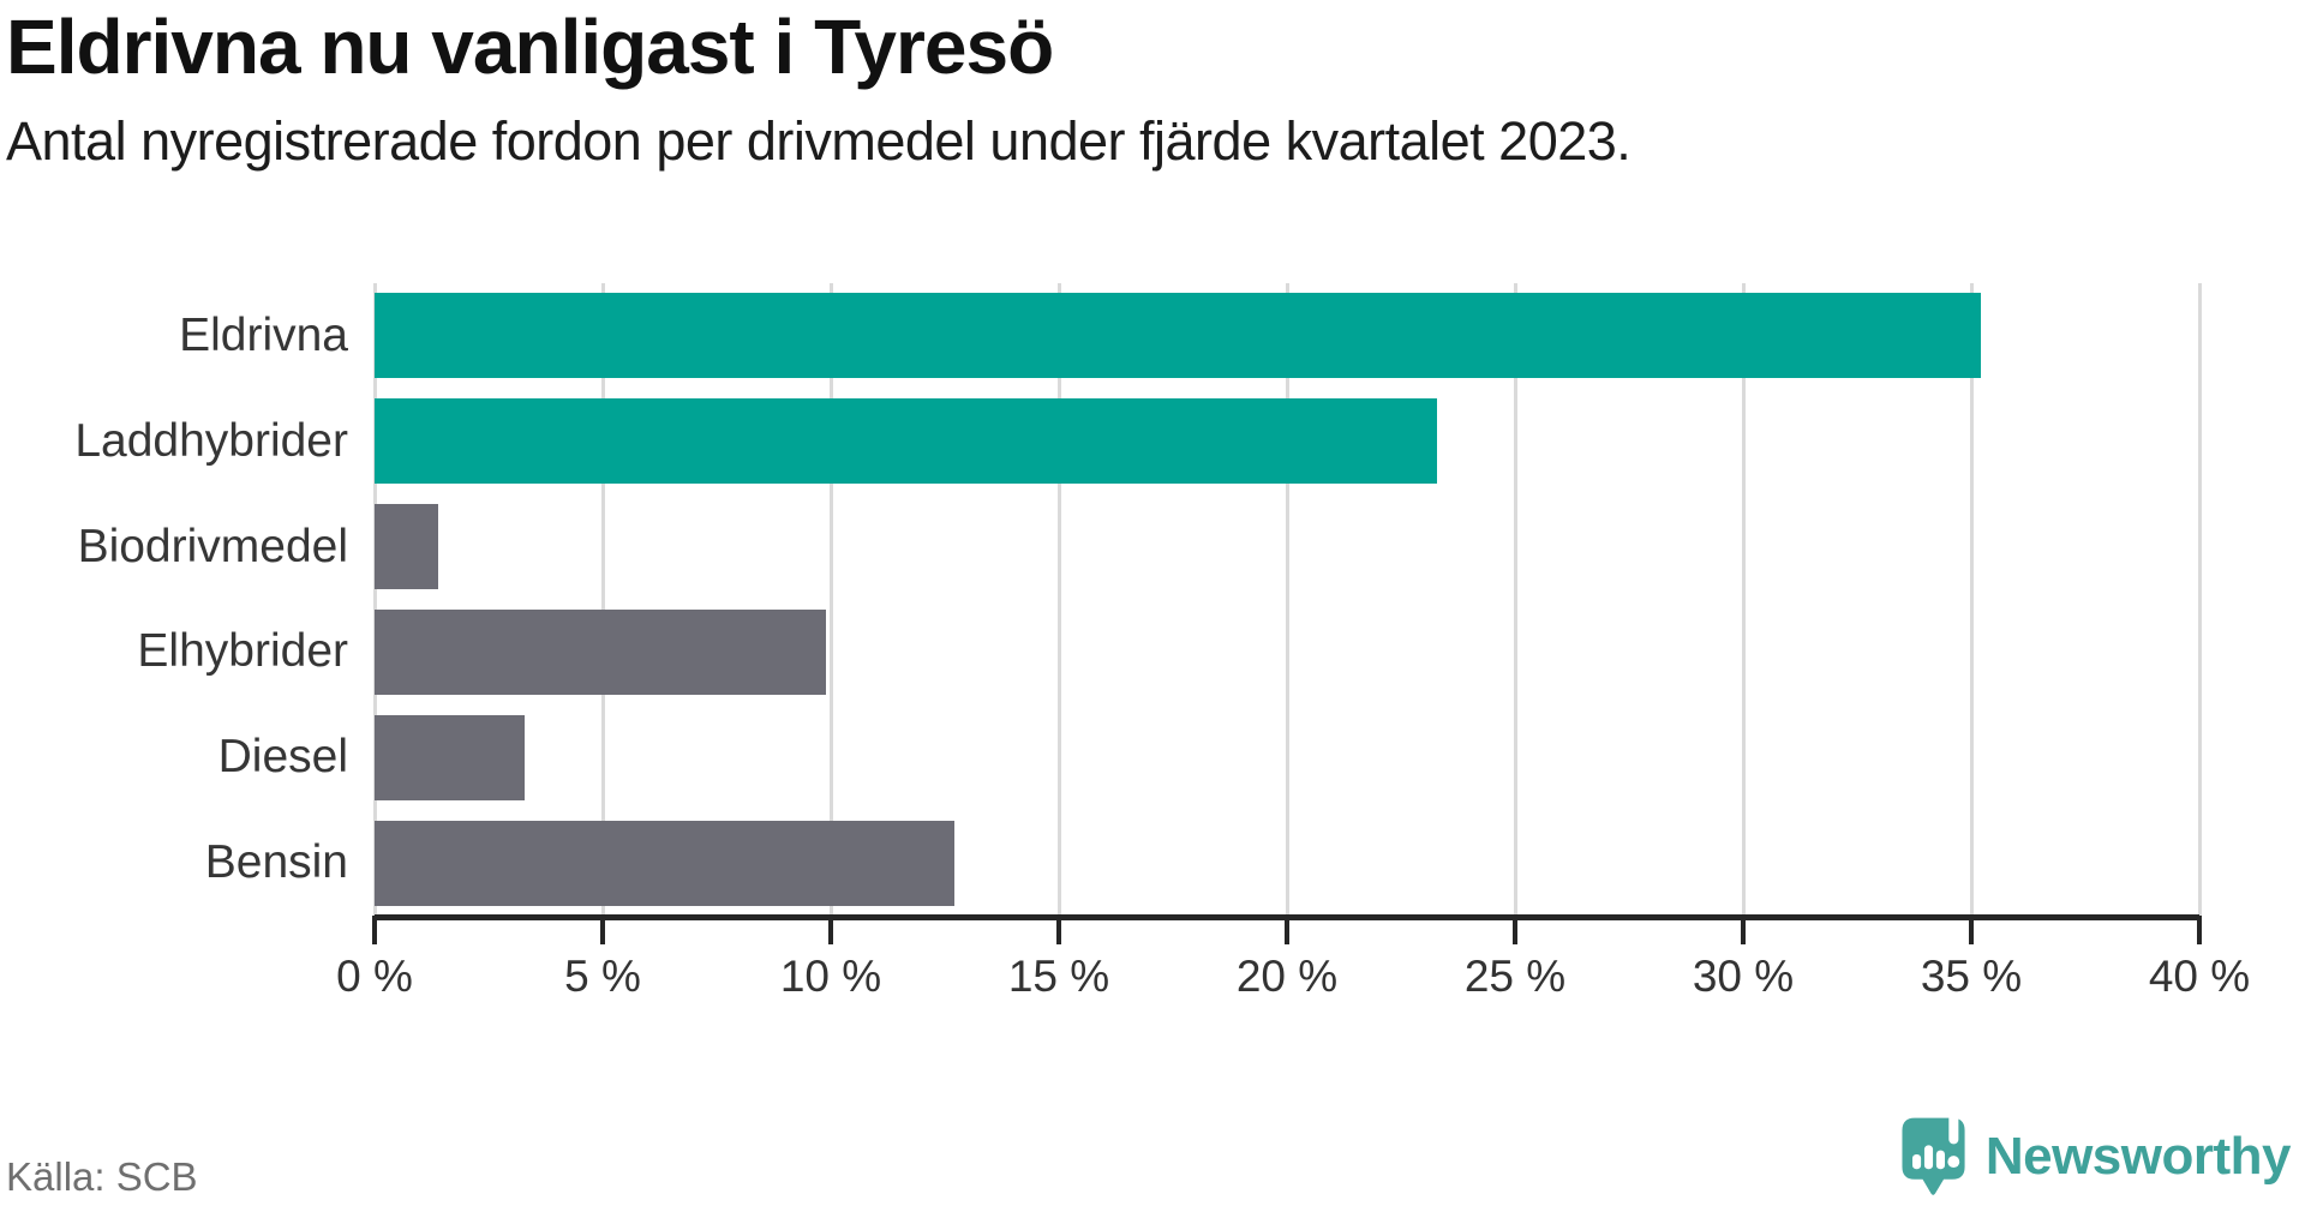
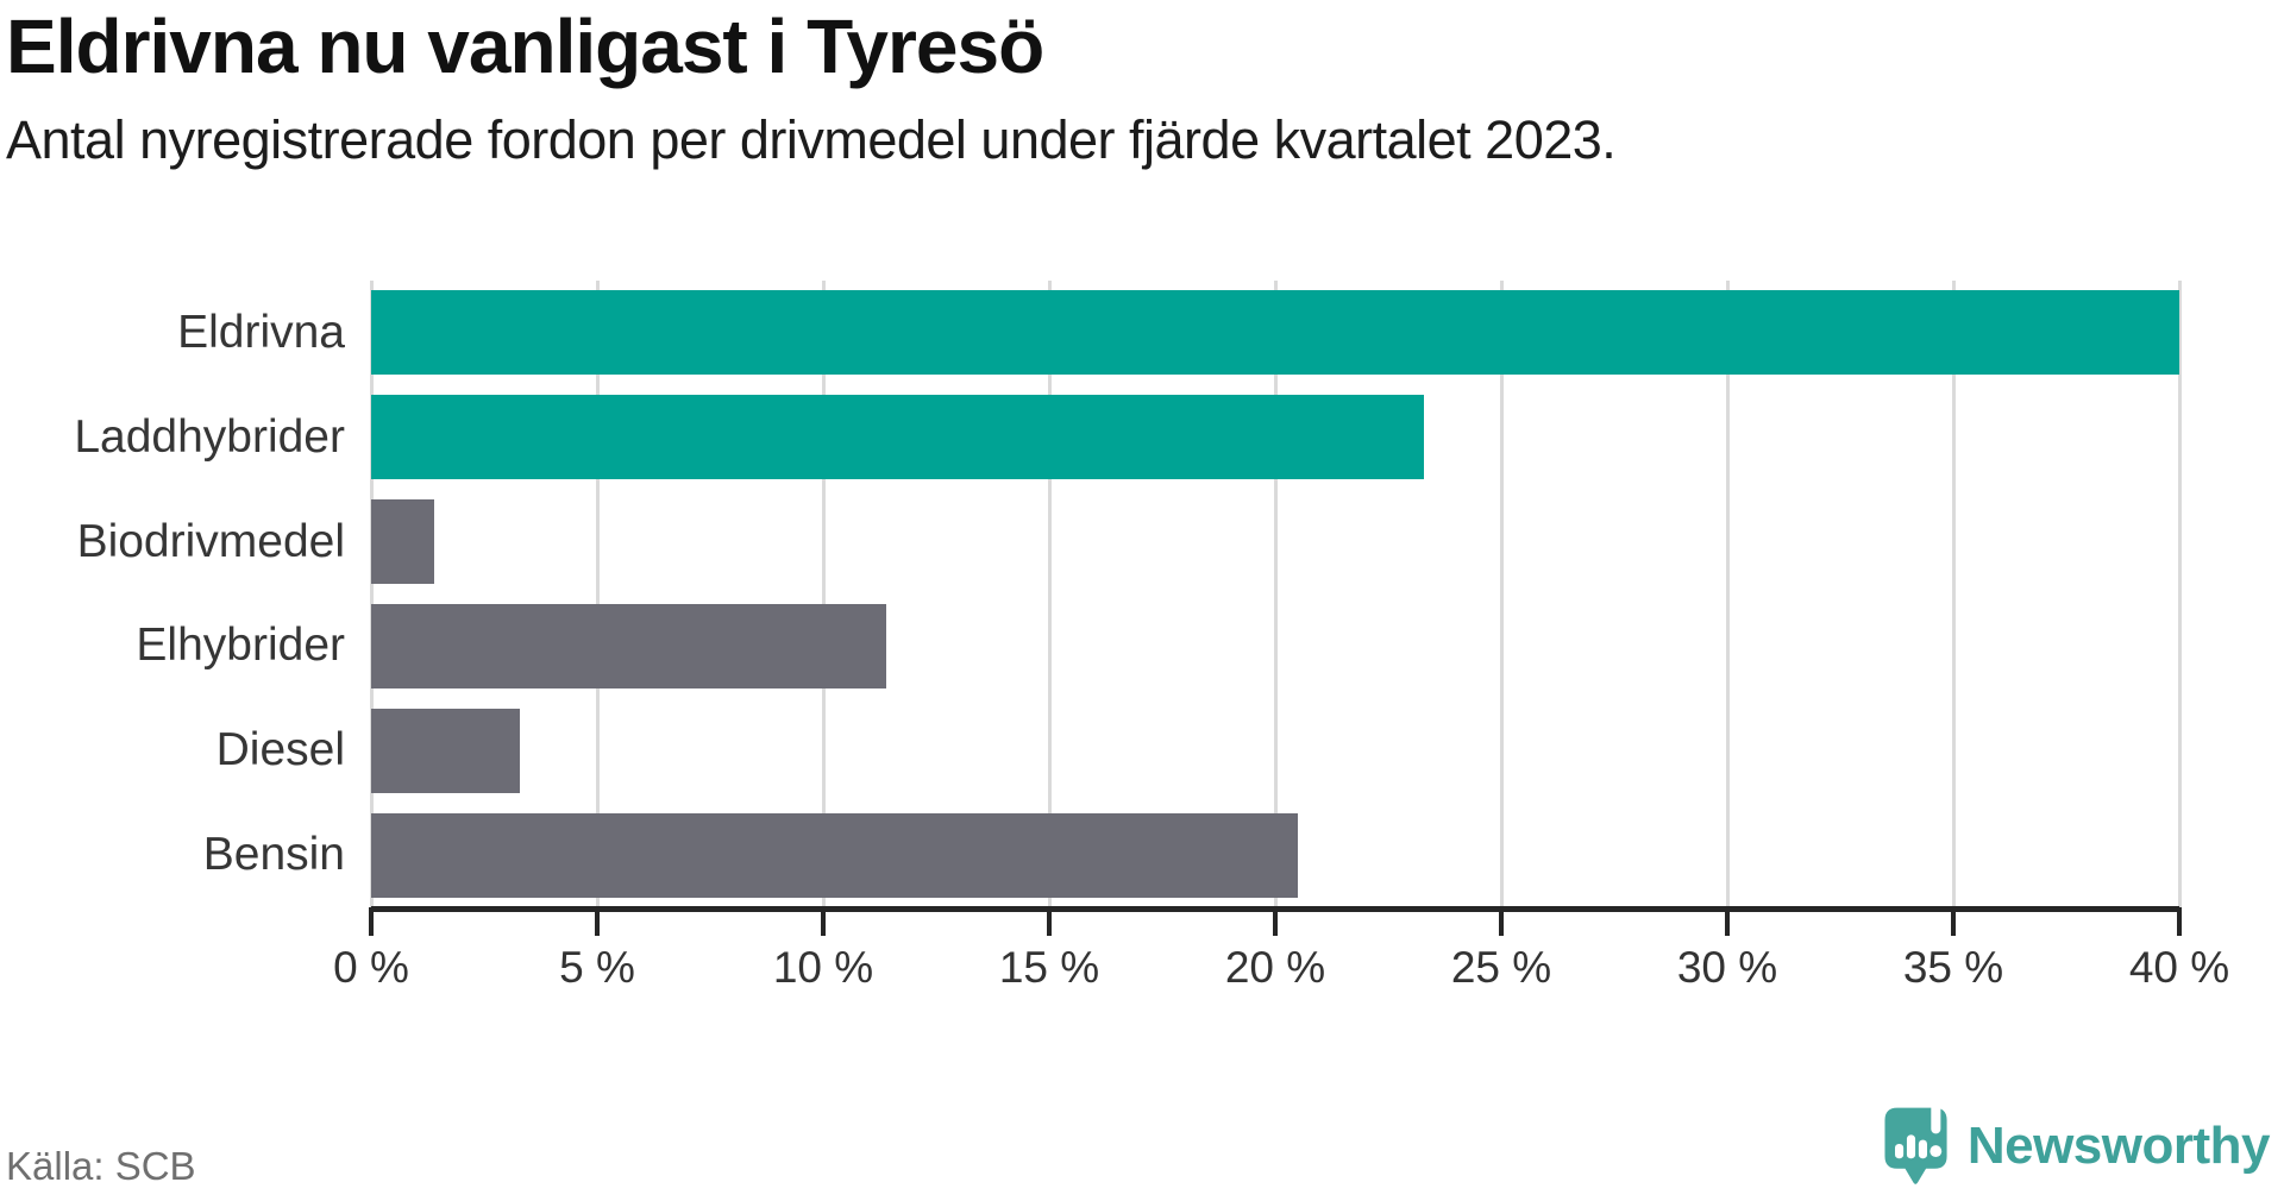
Eldrivna: 35.2% -> 40.0%
Elhybrider: 9.9% -> 11.4%
Bensin: 12.7% -> 20.5%
